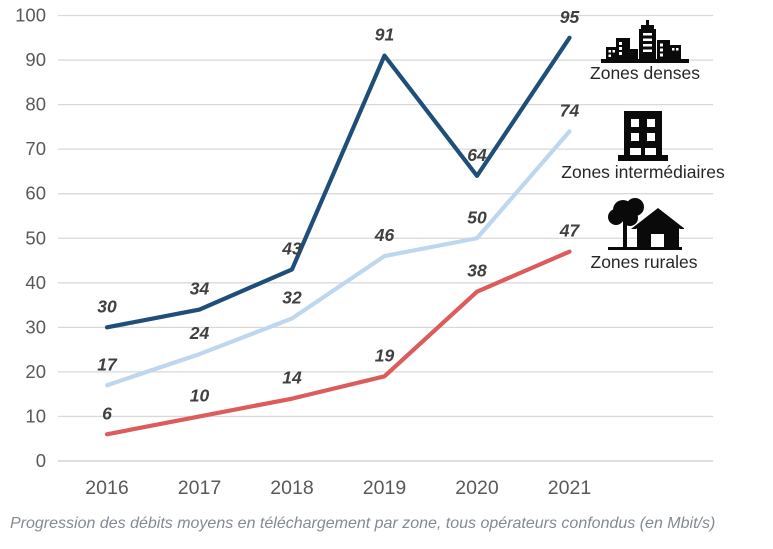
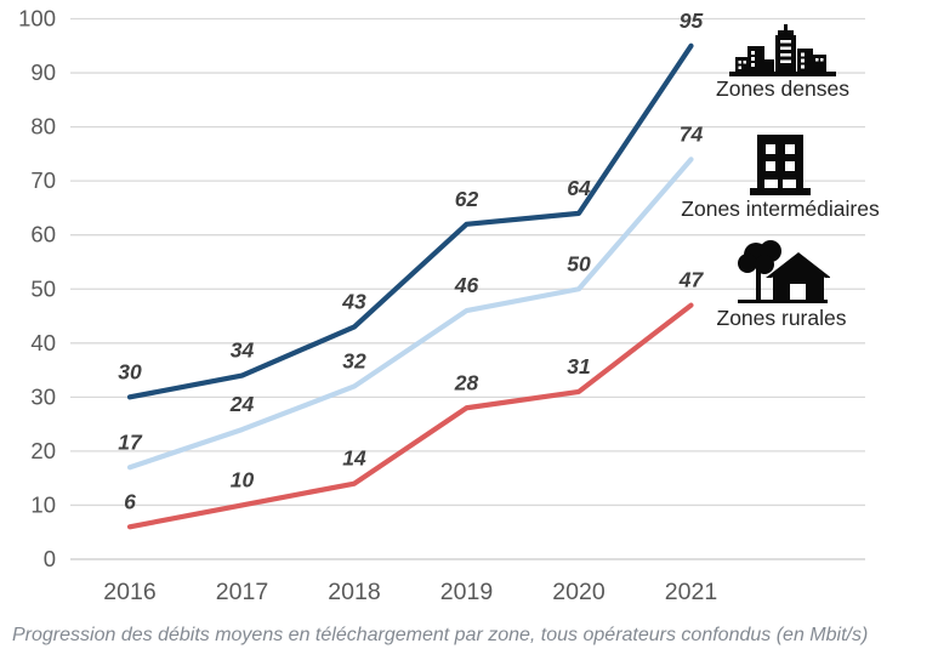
Zones denses/2019: 91 -> 62
Zones rurales/2019: 19 -> 28
Zones rurales/2020: 38 -> 31
